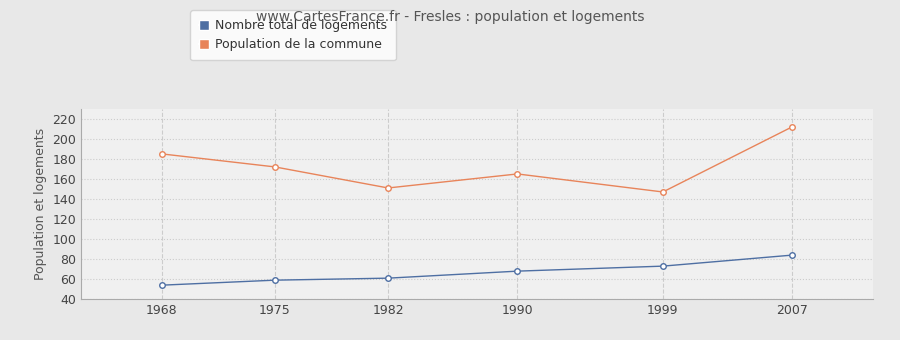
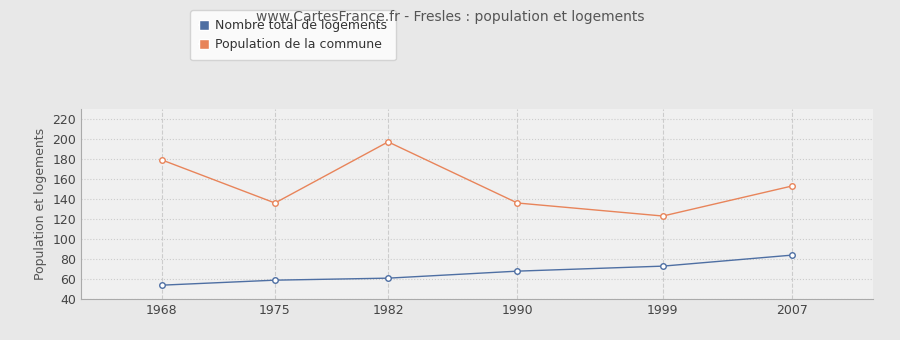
Population de la commune/1968: 185 -> 179
Population de la commune/1975: 172 -> 136
Population de la commune/1982: 151 -> 197
Population de la commune/1990: 165 -> 136
Population de la commune/1999: 147 -> 123
Population de la commune/2007: 212 -> 153
